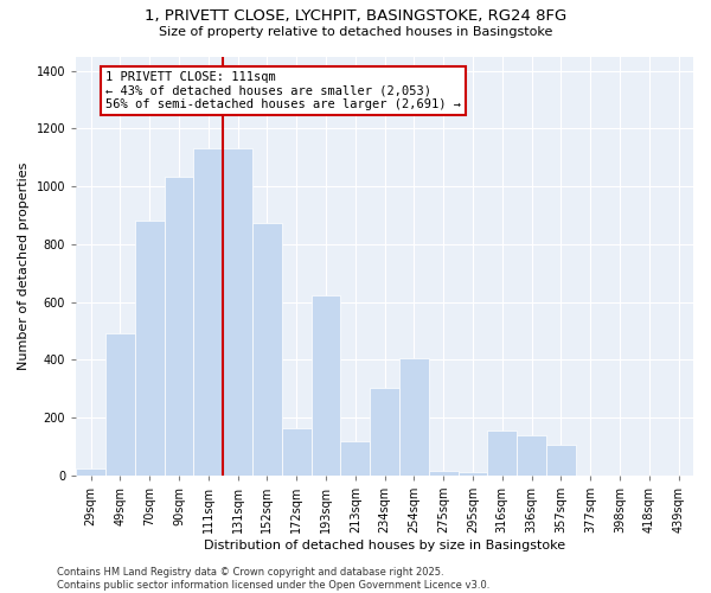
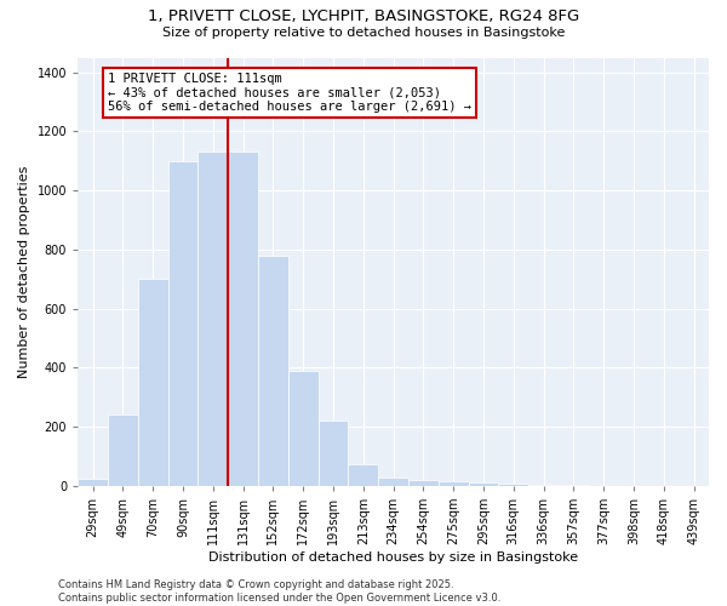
49sqm: 490 -> 240
70sqm: 880 -> 700
90sqm: 1035 -> 1100
152sqm: 875 -> 780
172sqm: 165 -> 390
193sqm: 625 -> 220
213sqm: 120 -> 75
234sqm: 305 -> 30
254sqm: 405 -> 20
316sqm: 155 -> 8
336sqm: 140 -> 5
357sqm: 105 -> 2
